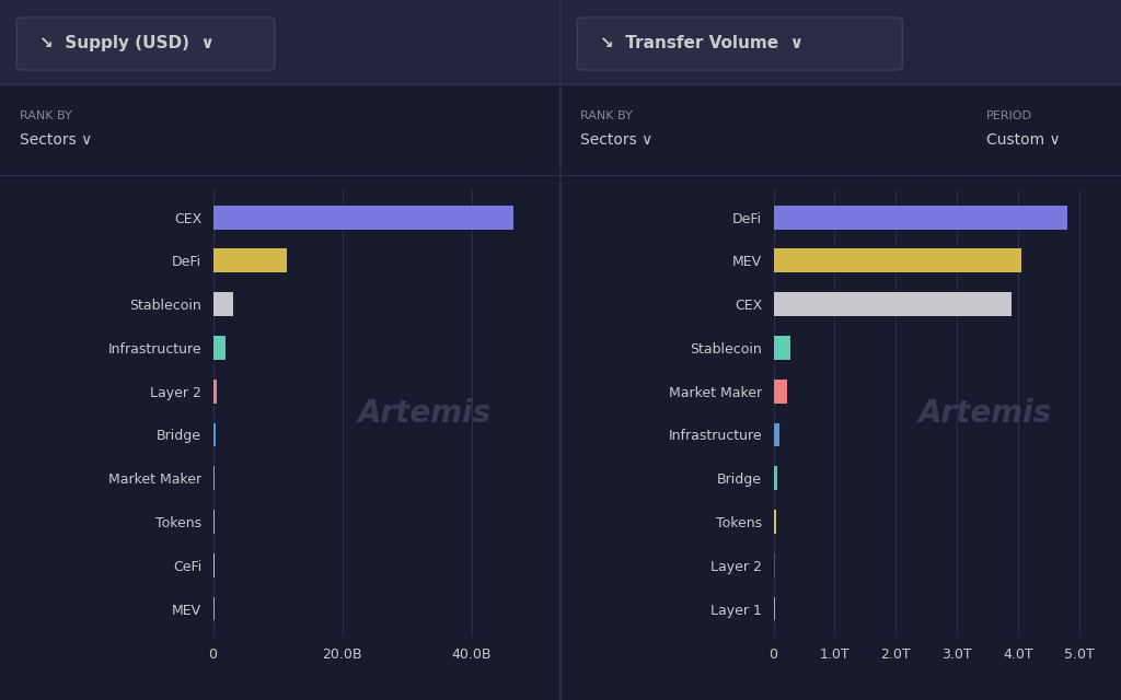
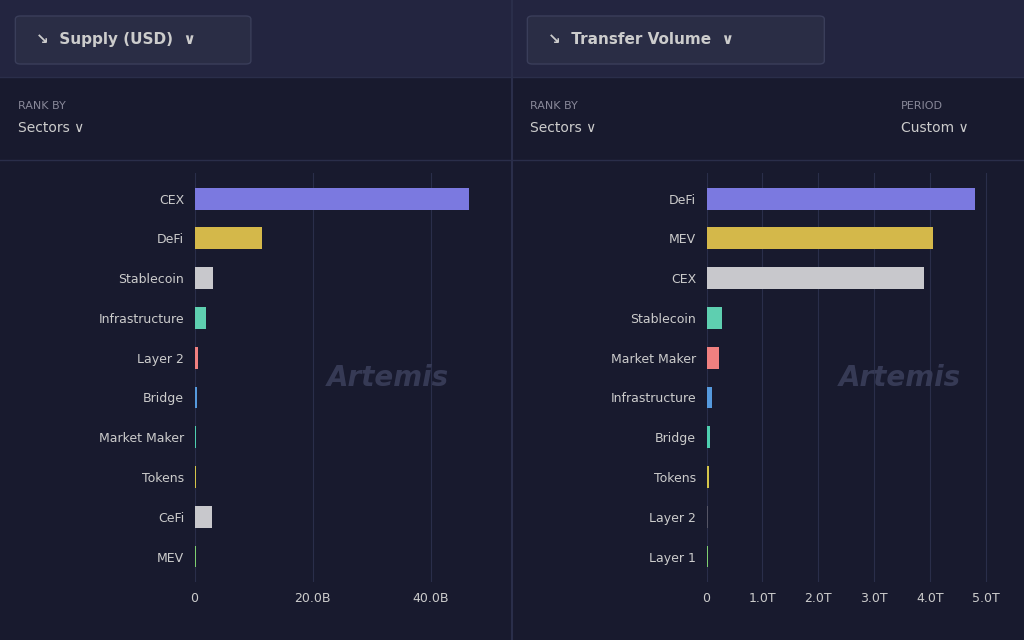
CeFi: 0.2B -> 3.0B
